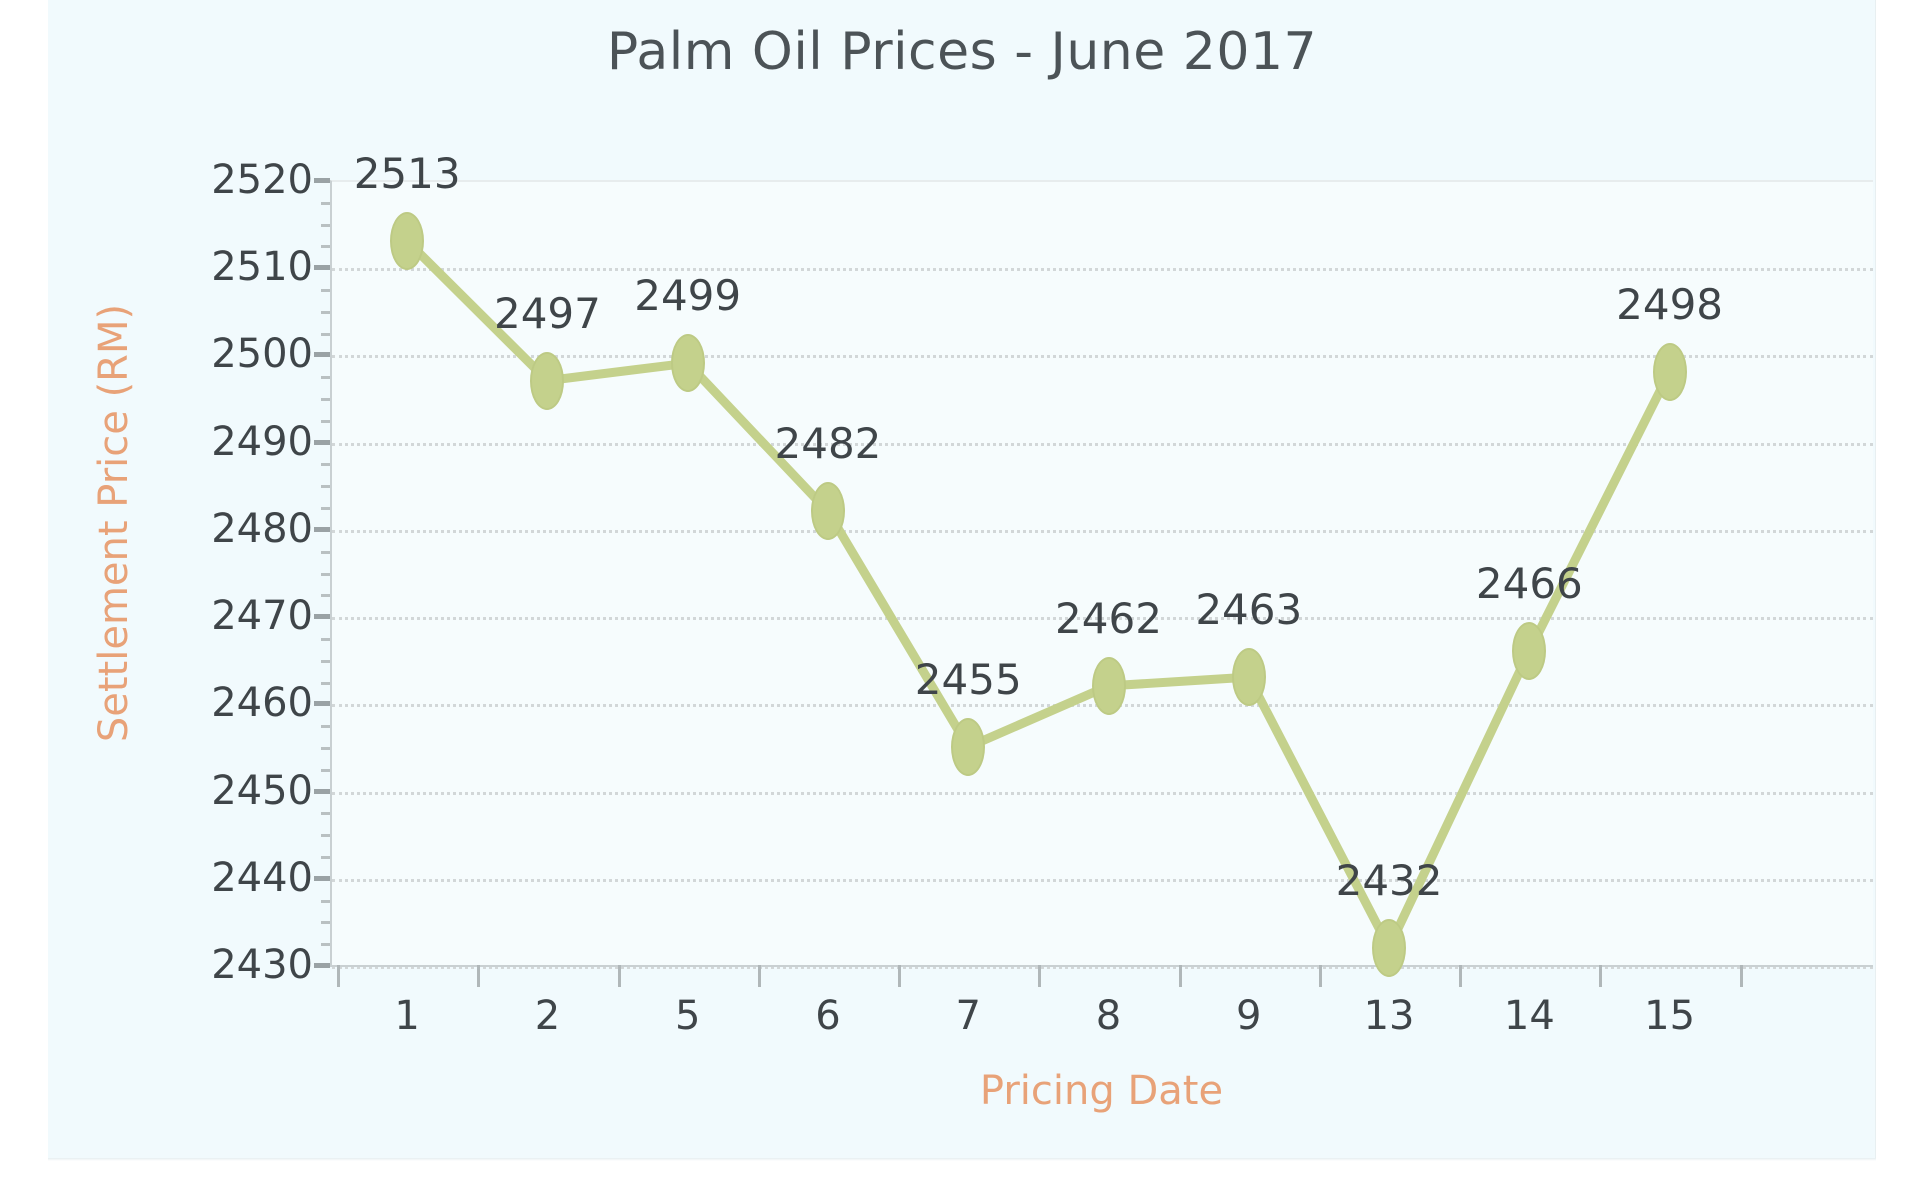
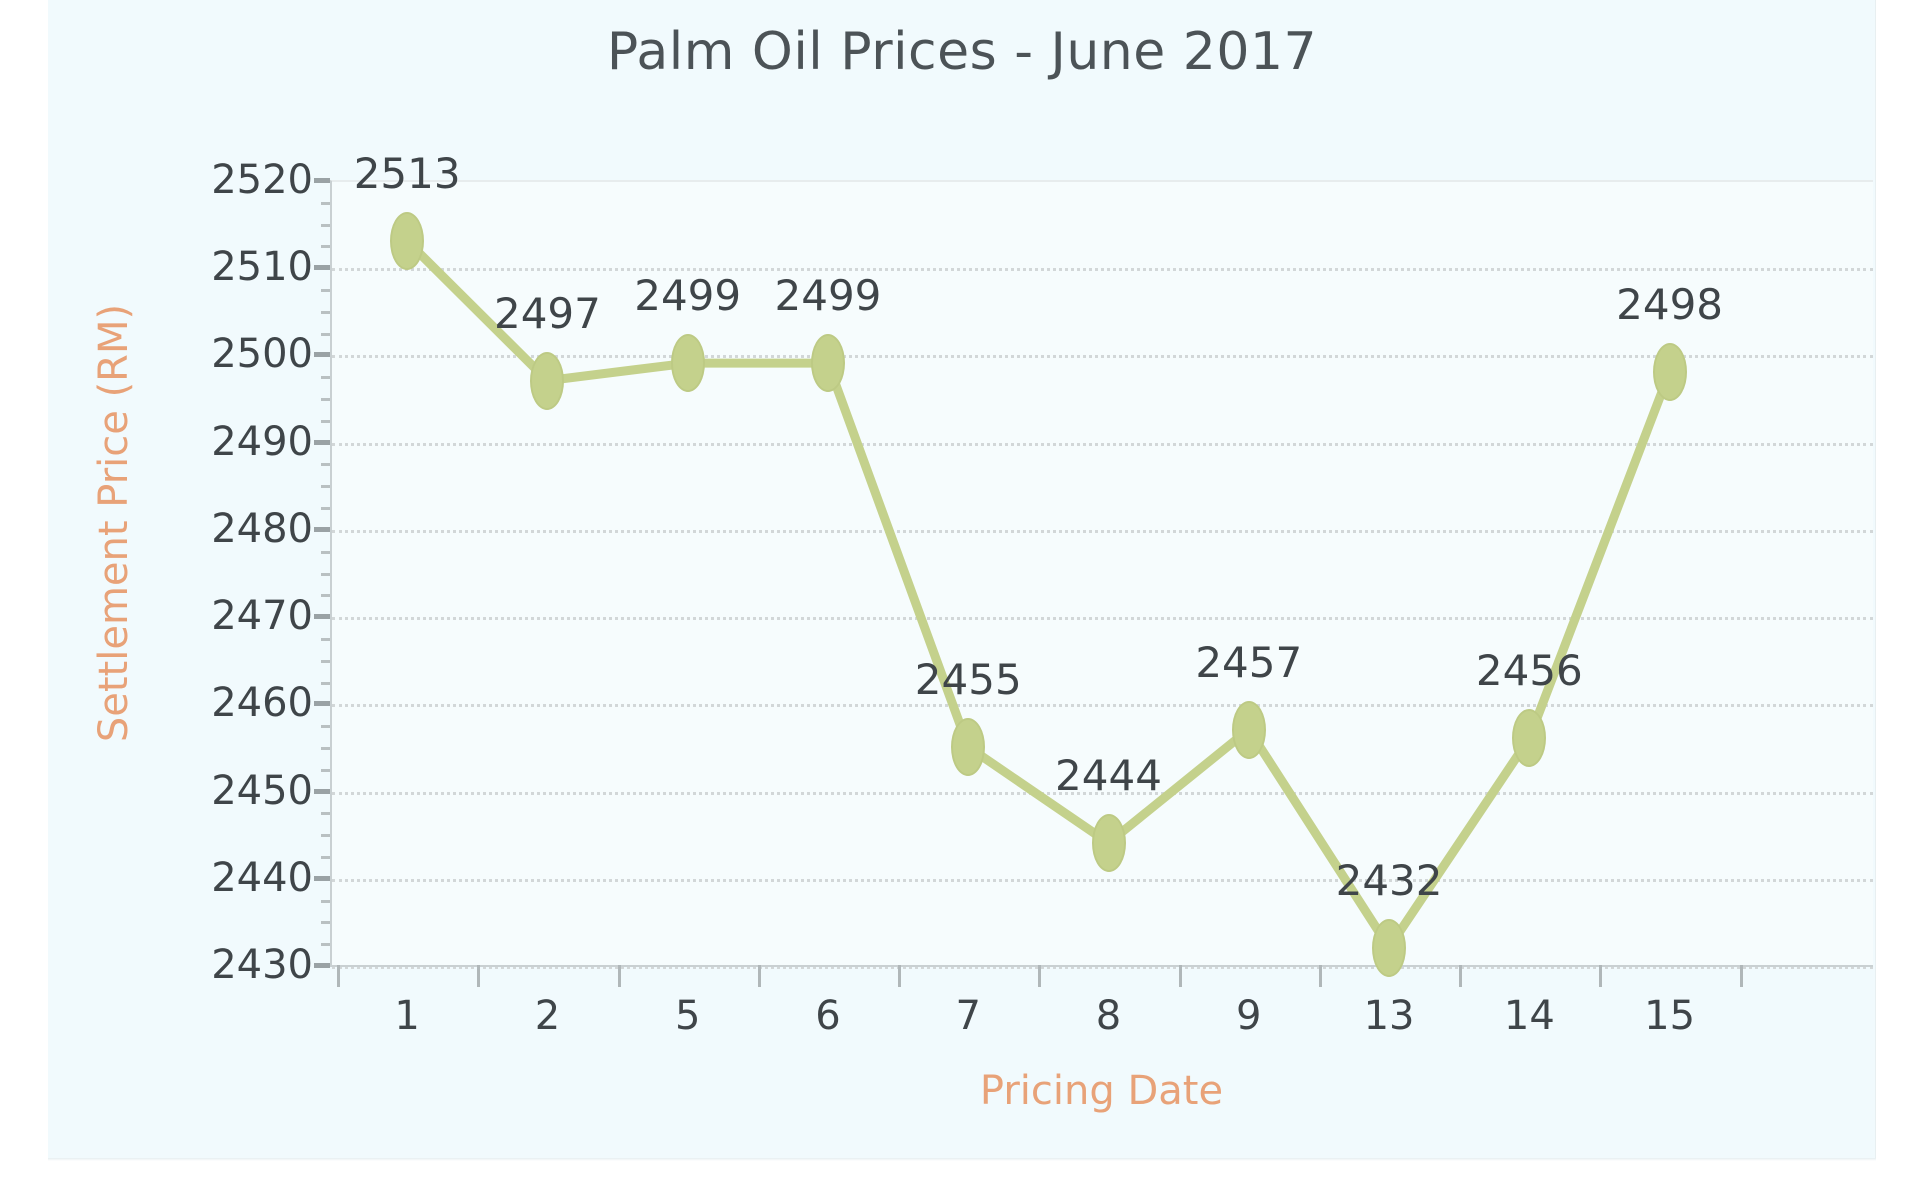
6: 2482 -> 2499
8: 2462 -> 2444
9: 2463 -> 2457
14: 2466 -> 2456
